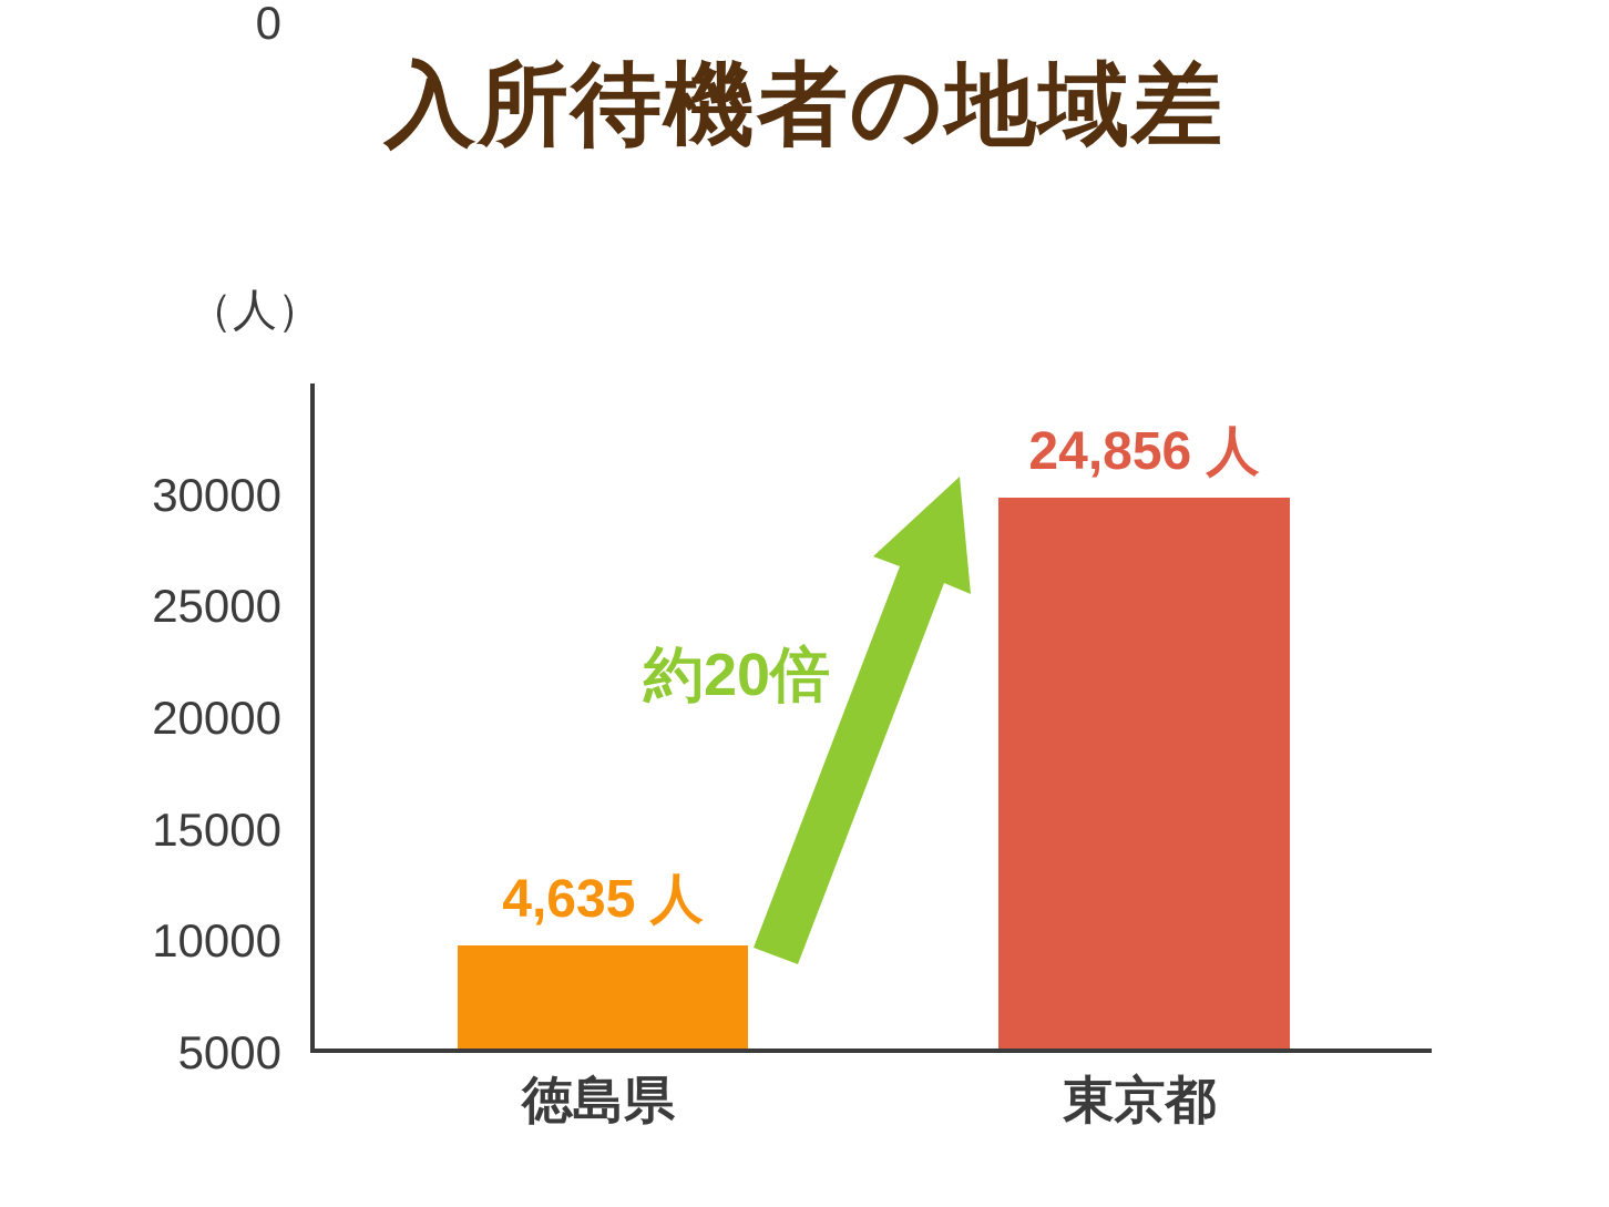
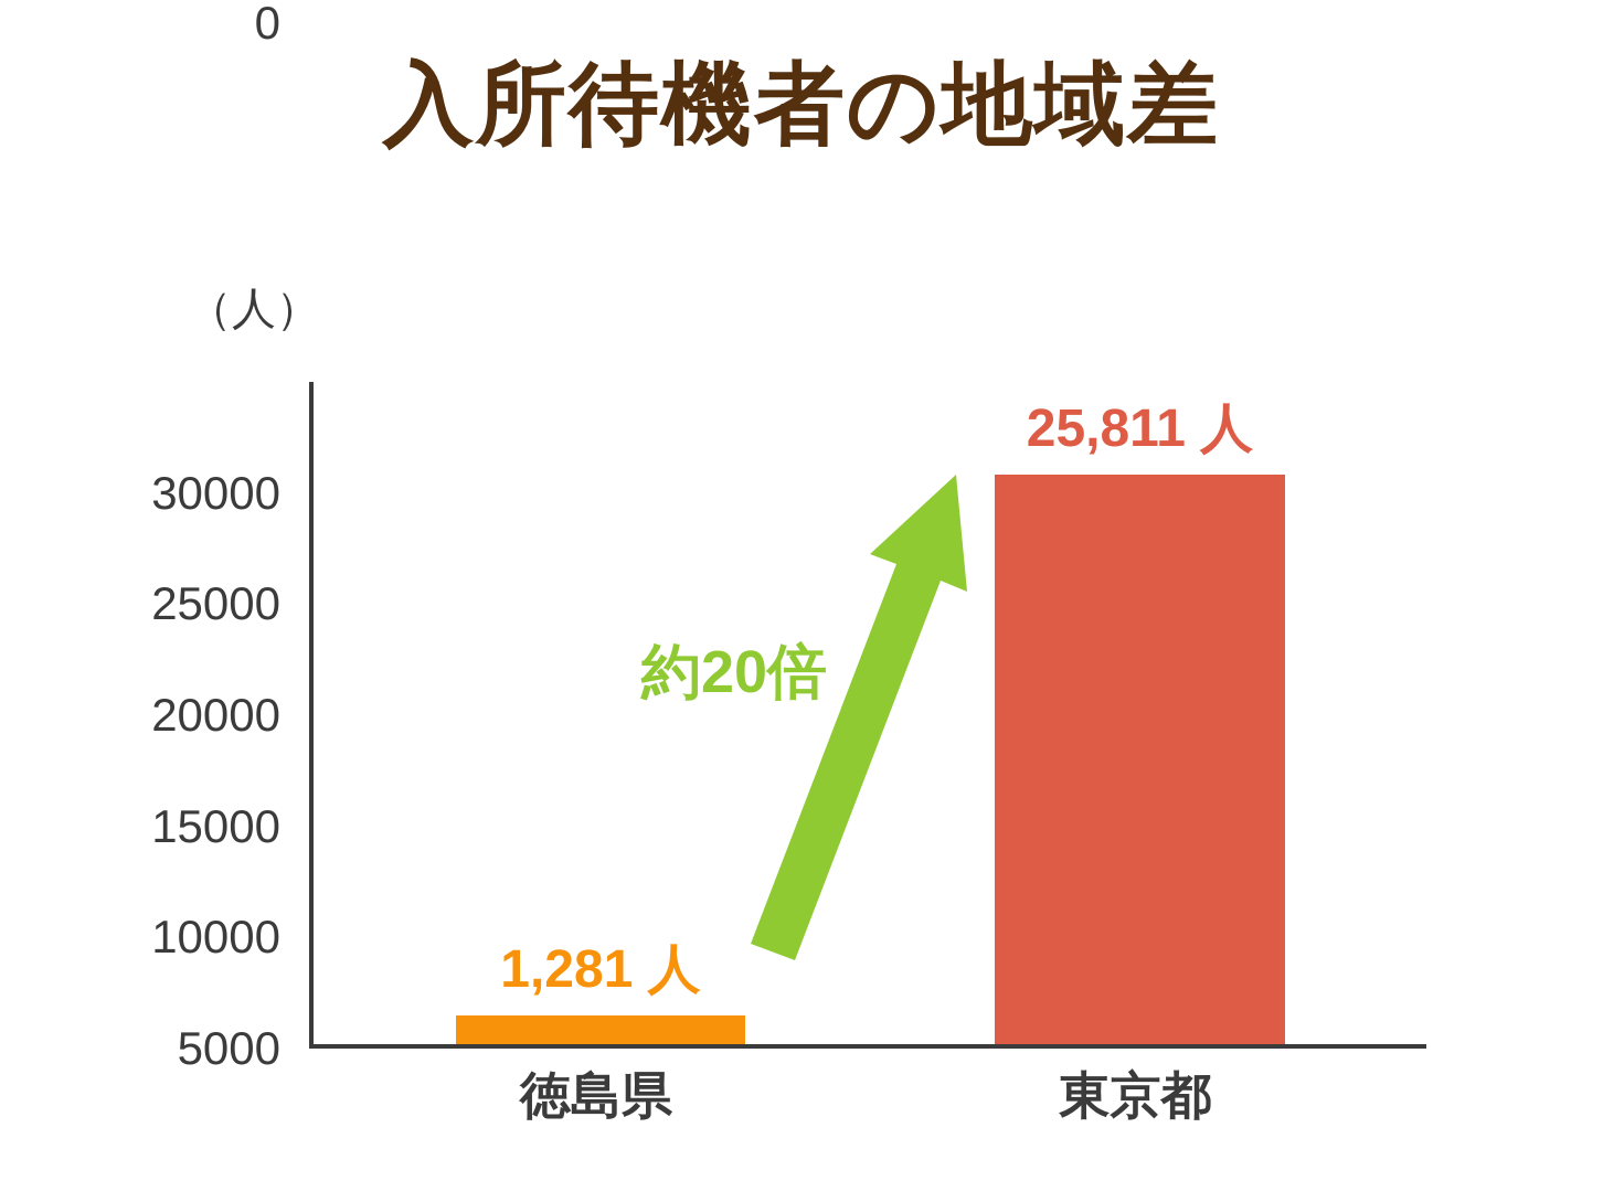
徳島県: 4,635 -> 1,281
東京都: 24,856 -> 25,811
